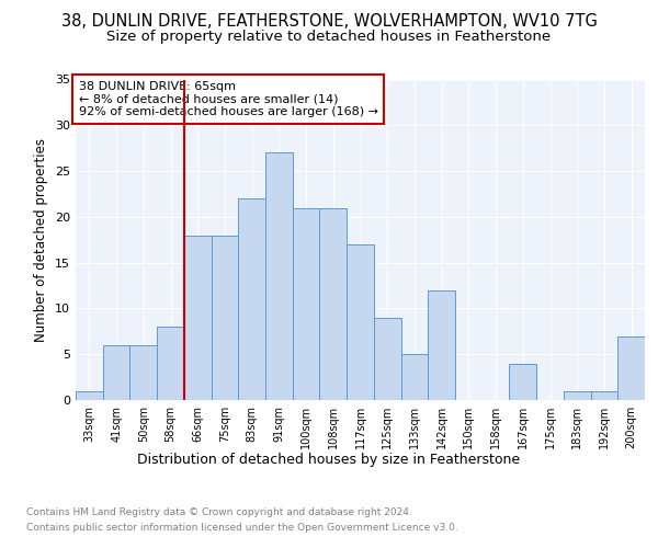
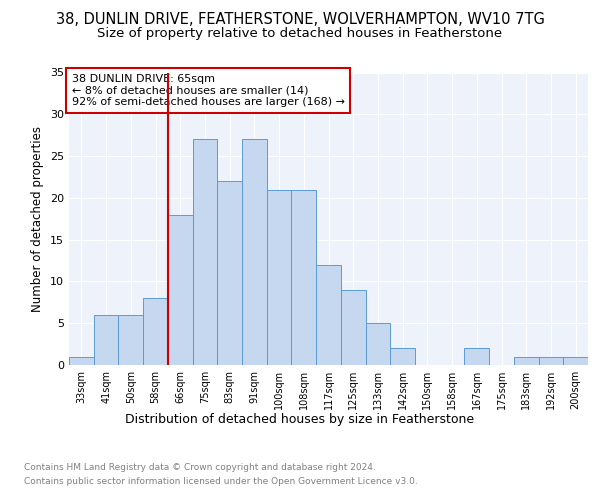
75sqm: 18 -> 27
117sqm: 17 -> 12
142sqm: 12 -> 2
167sqm: 4 -> 2
200sqm: 7 -> 1
